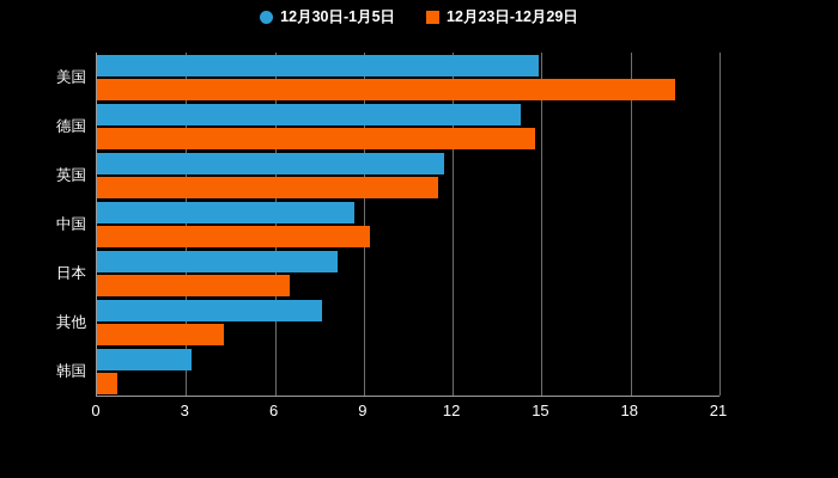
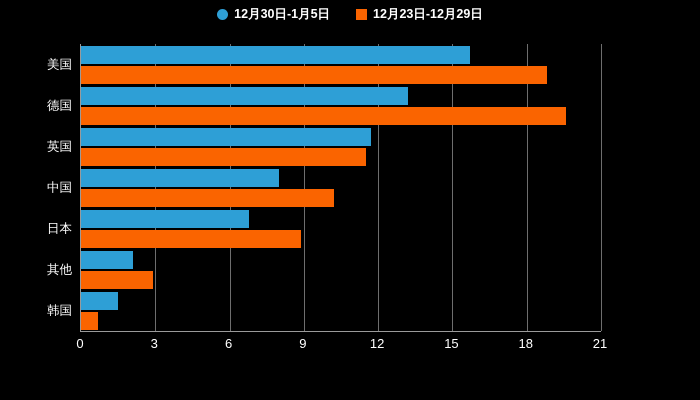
12月30日-1月5日/美国: 14.9 -> 15.7
12月23日-12月29日/美国: 19.5 -> 18.8
12月30日-1月5日/德国: 14.3 -> 13.2
12月23日-12月29日/德国: 14.8 -> 19.6
12月30日-1月5日/中国: 8.7 -> 8.0
12月23日-12月29日/中国: 9.2 -> 10.2
12月30日-1月5日/日本: 8.1 -> 6.8
12月23日-12月29日/日本: 6.5 -> 8.9
12月30日-1月5日/其他: 7.6 -> 2.1
12月23日-12月29日/其他: 4.3 -> 2.9
12月30日-1月5日/韩国: 3.2 -> 1.5
